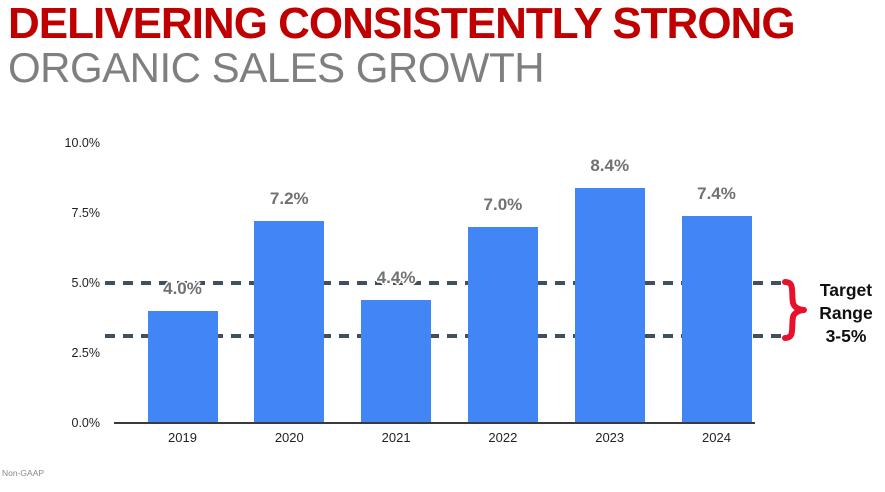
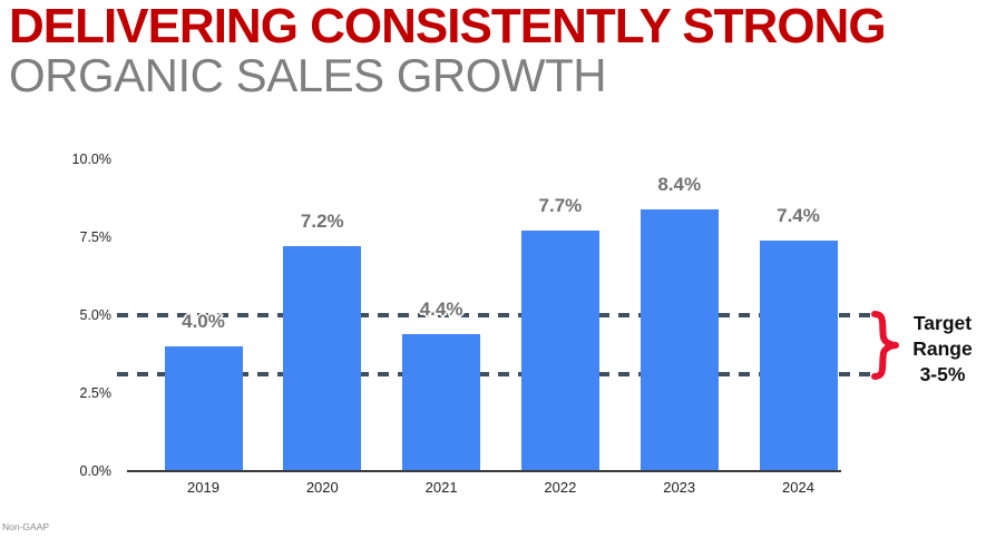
2022: 7.0% -> 7.7%
